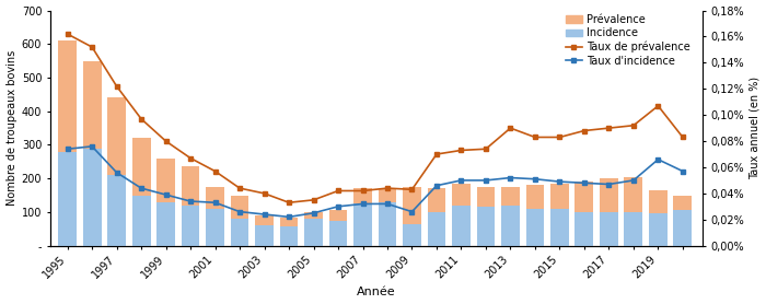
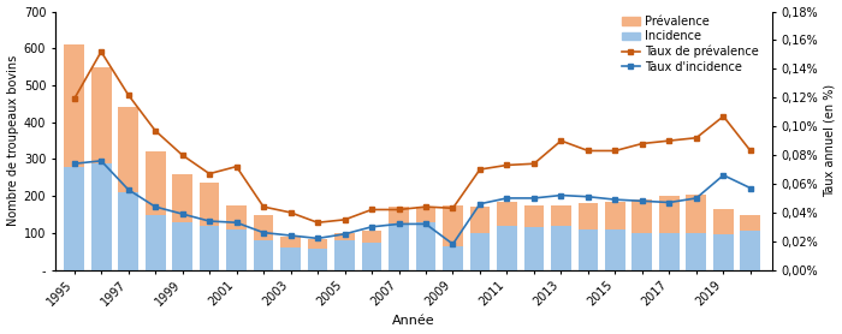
Taux de prévalence/1995: 0,162% -> 0,119%
Taux de prévalence/2001: 0,057% -> 0,072%
Taux d'incidence/2009: 0,026% -> 0,018%
